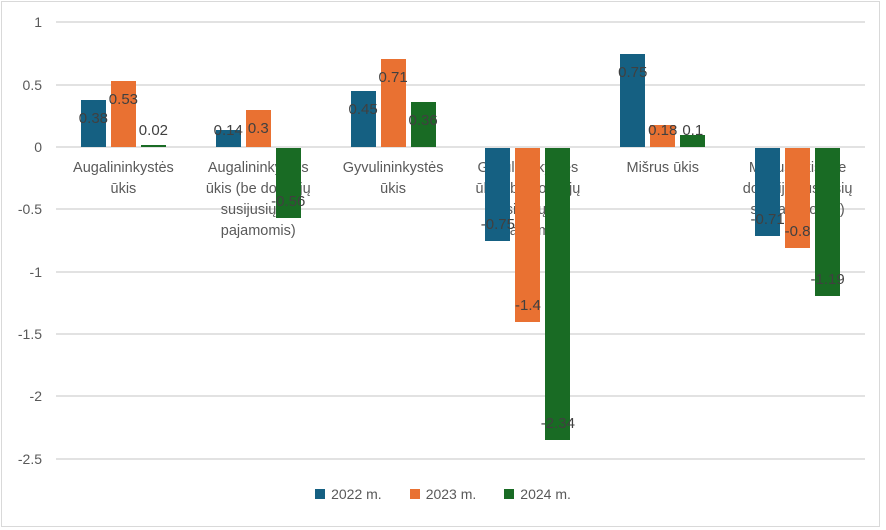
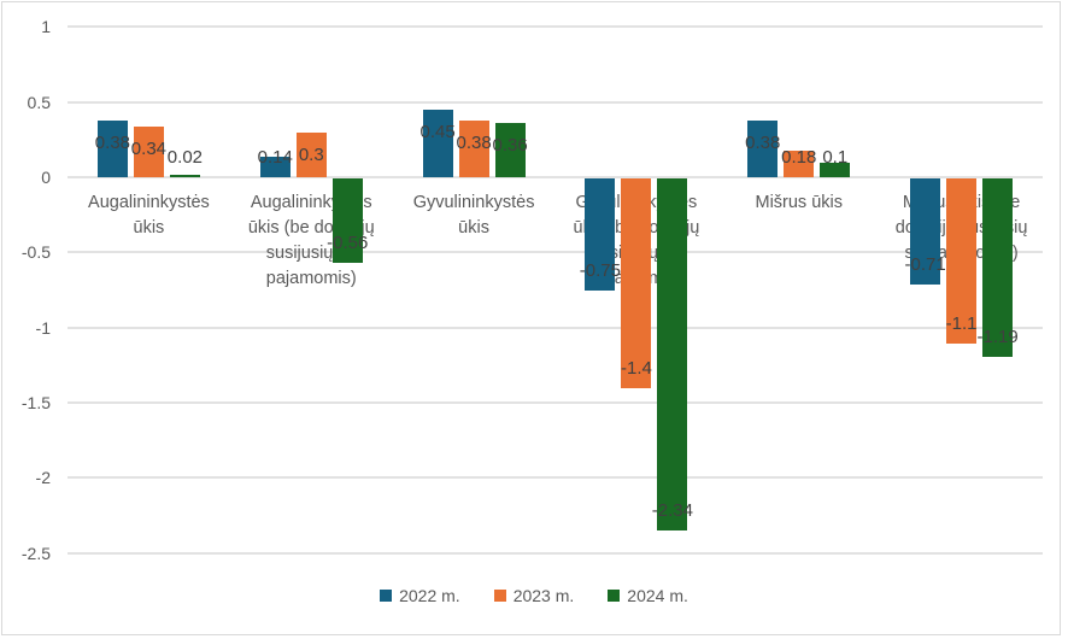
2023 m./Augalininkystės ūkis: 0.53 -> 0.34
2023 m./Gyvulininkystės ūkis: 0.71 -> 0.38
2022 m./Mišrus ūkis: 0.75 -> 0.38
2023 m./Mišrus ūkis (be dotacijų susijusių su pajamomis): -0.8 -> -1.1
